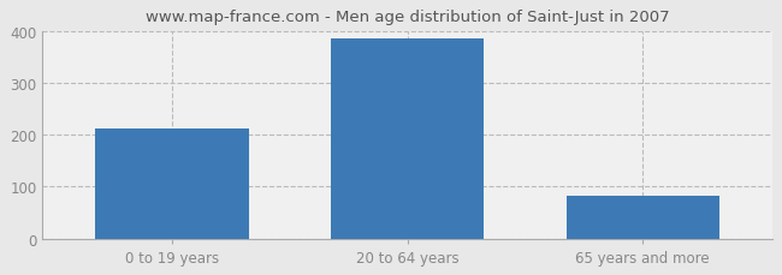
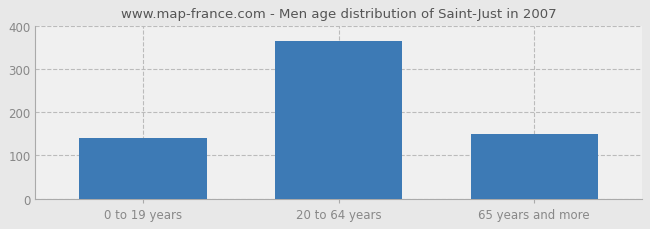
0 to 19 years: 212 -> 140
20 to 64 years: 385 -> 365
65 years and more: 83 -> 150
